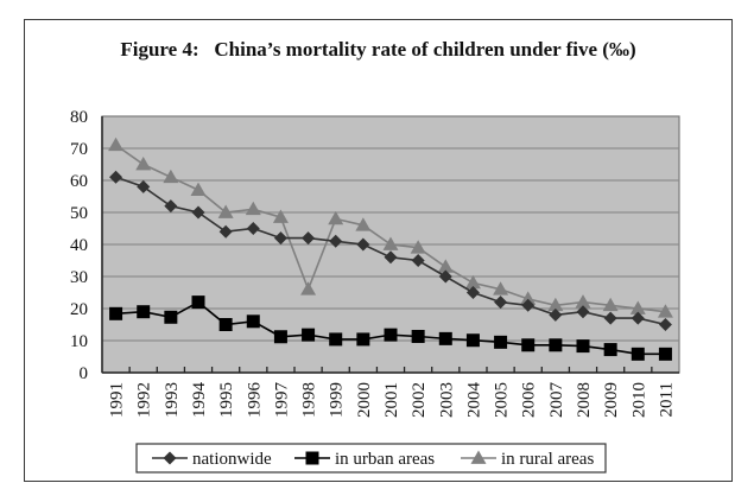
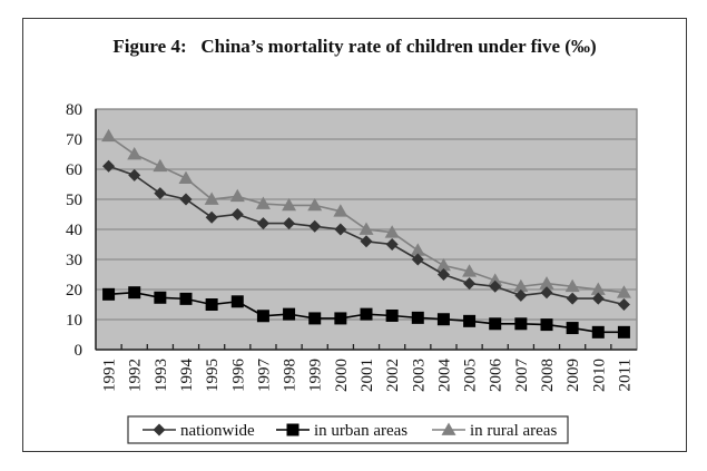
in urban areas/1994: 22 -> 17
in rural areas/1998: 26 -> 48
